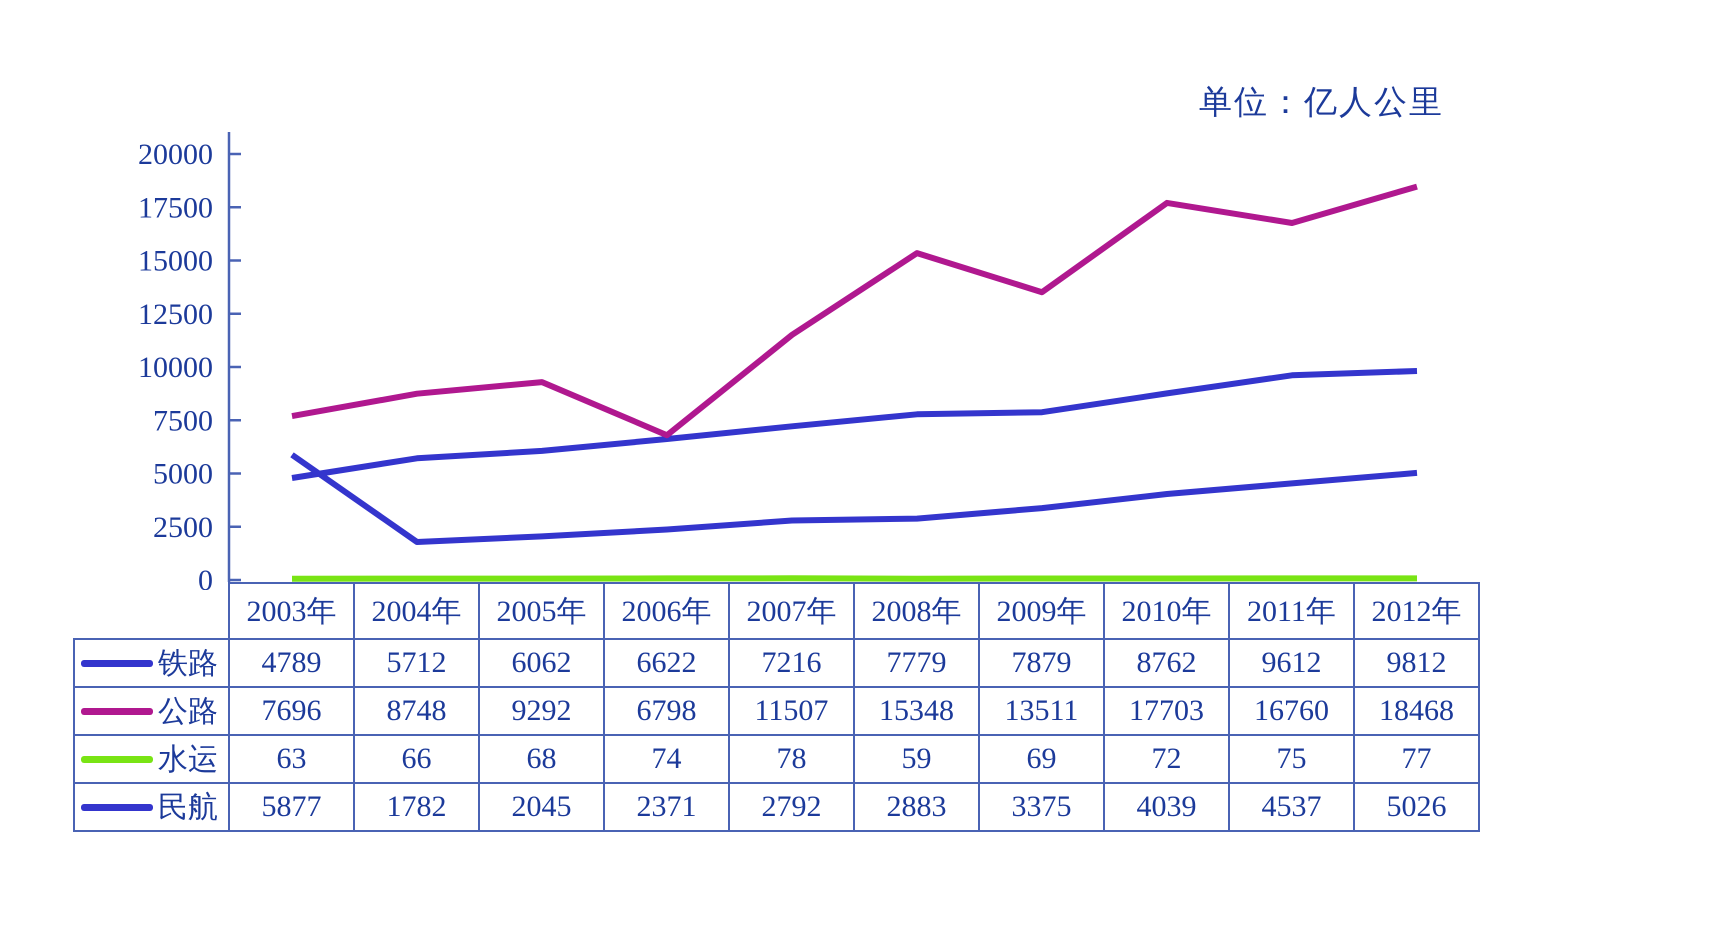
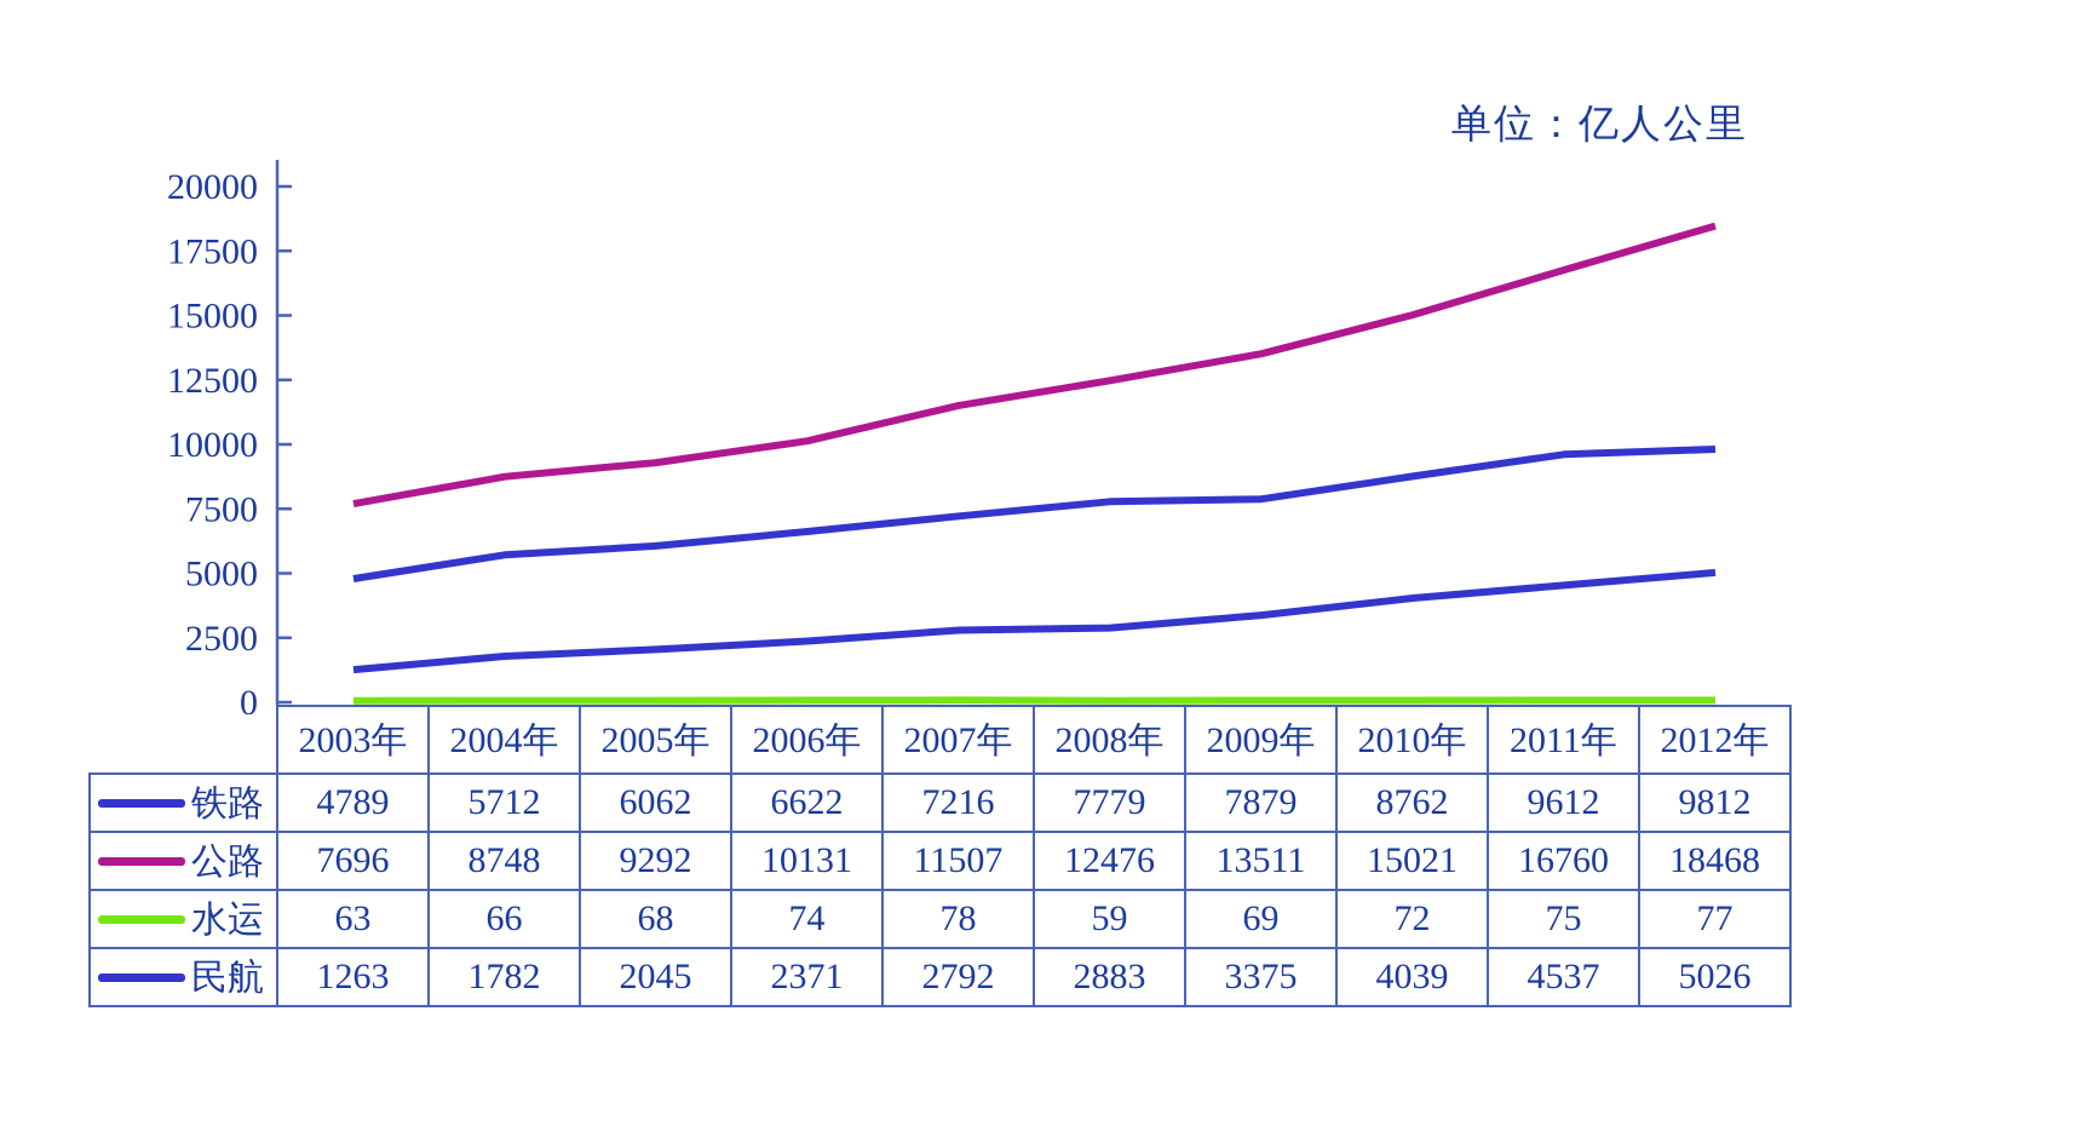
民航/2003年: 5877 -> 1263
公路/2006年: 6798 -> 10131
公路/2008年: 15348 -> 12476
公路/2010年: 17703 -> 15021
